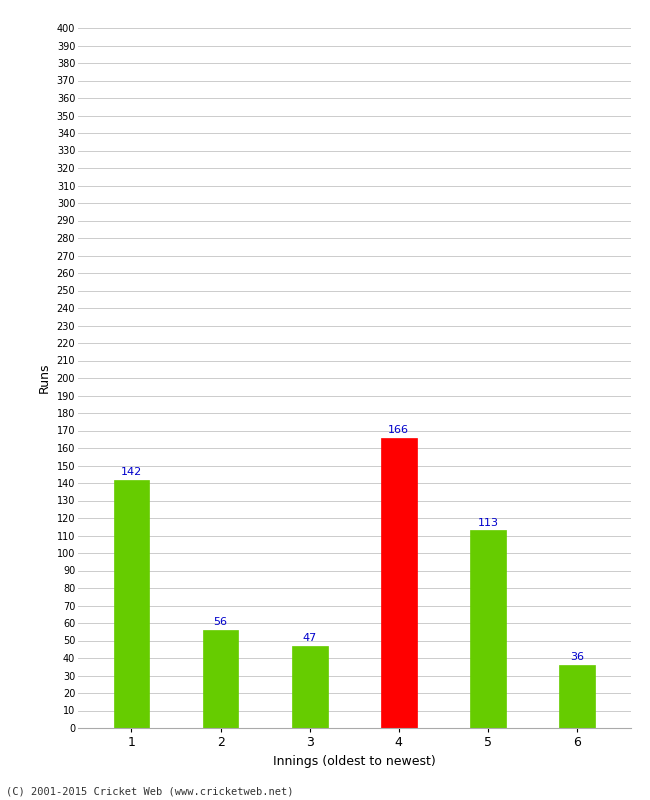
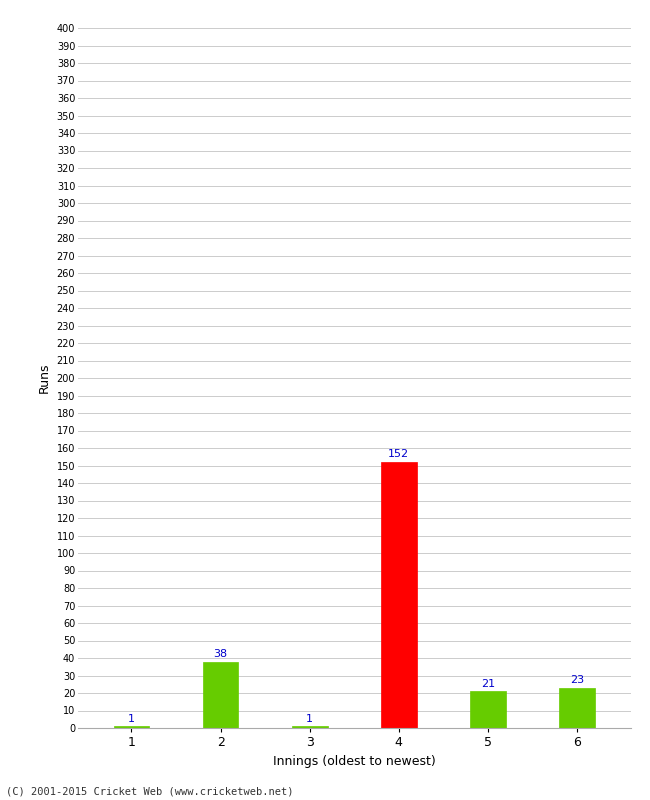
1: 142 -> 1
2: 56 -> 38
3: 47 -> 1
4: 166 -> 152
5: 113 -> 21
6: 36 -> 23
